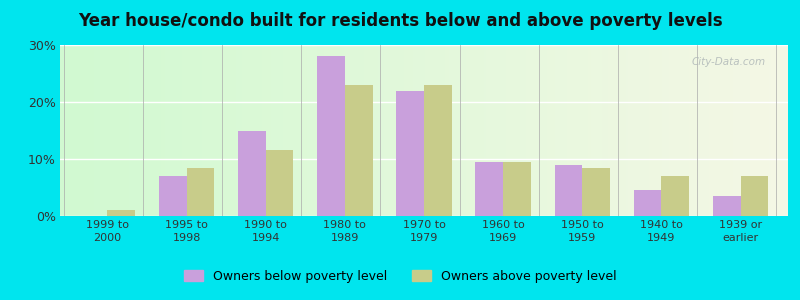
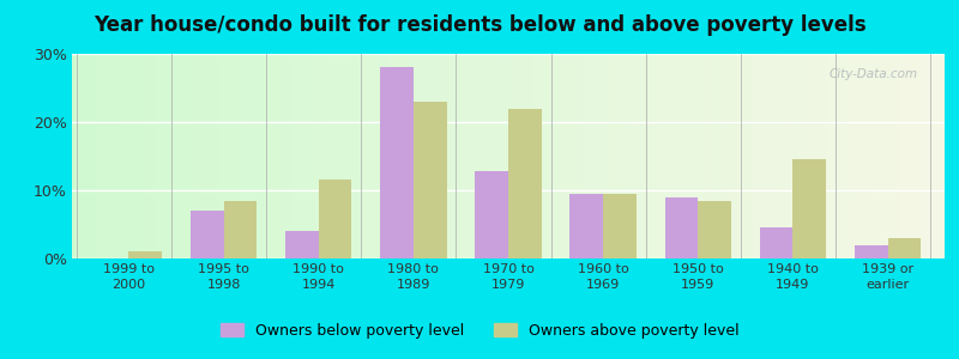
Owners below poverty level/1990 to 1994: 15.0% -> 4.0%
Owners below poverty level/1970 to 1979: 22.0% -> 12.8%
Owners above poverty level/1970 to 1979: 23.0% -> 22.0%
Owners above poverty level/1940 to 1949: 7.0% -> 14.6%
Owners below poverty level/1939 or earlier: 3.5% -> 2.0%
Owners above poverty level/1939 or earlier: 7.0% -> 3.0%
